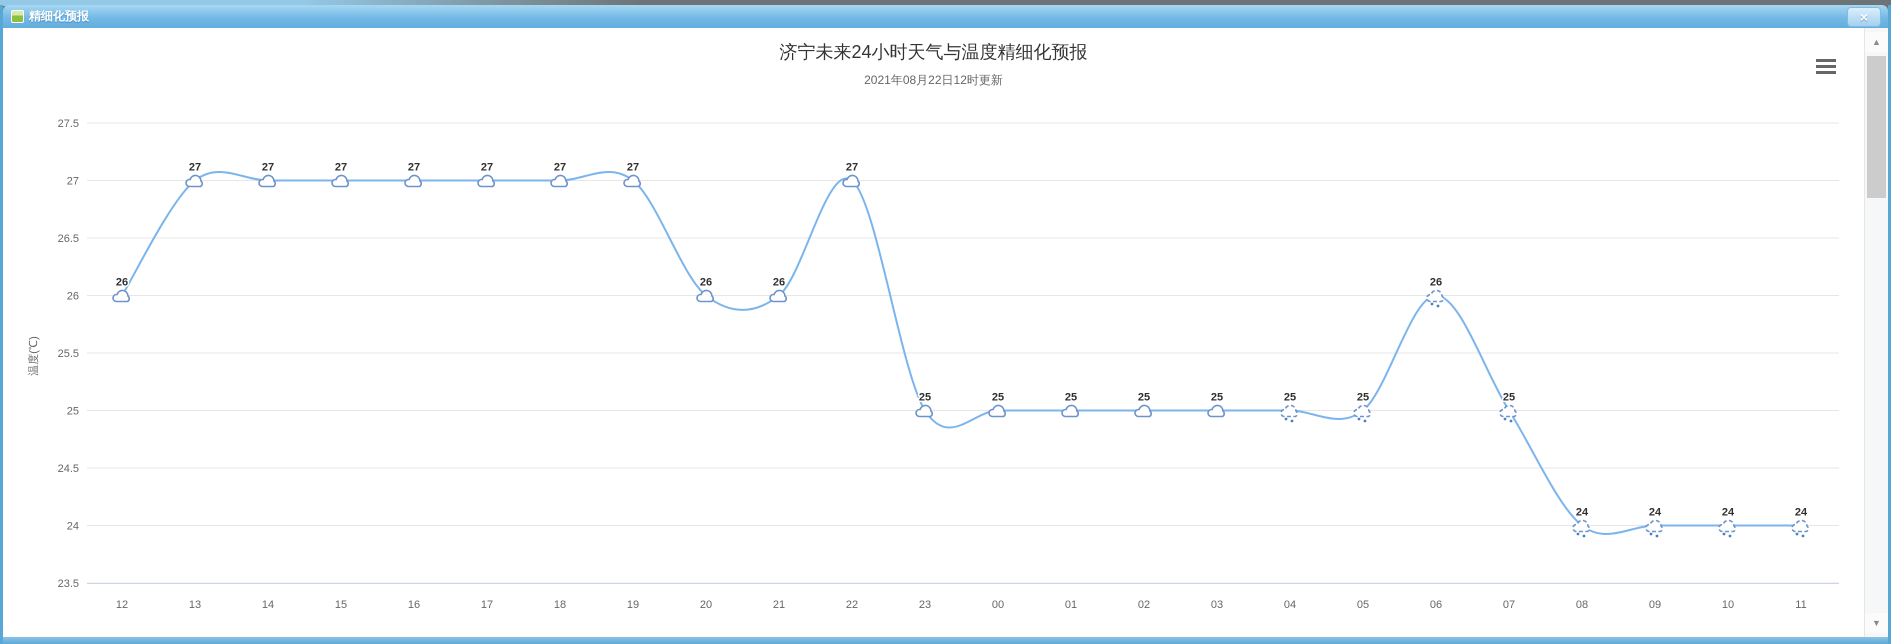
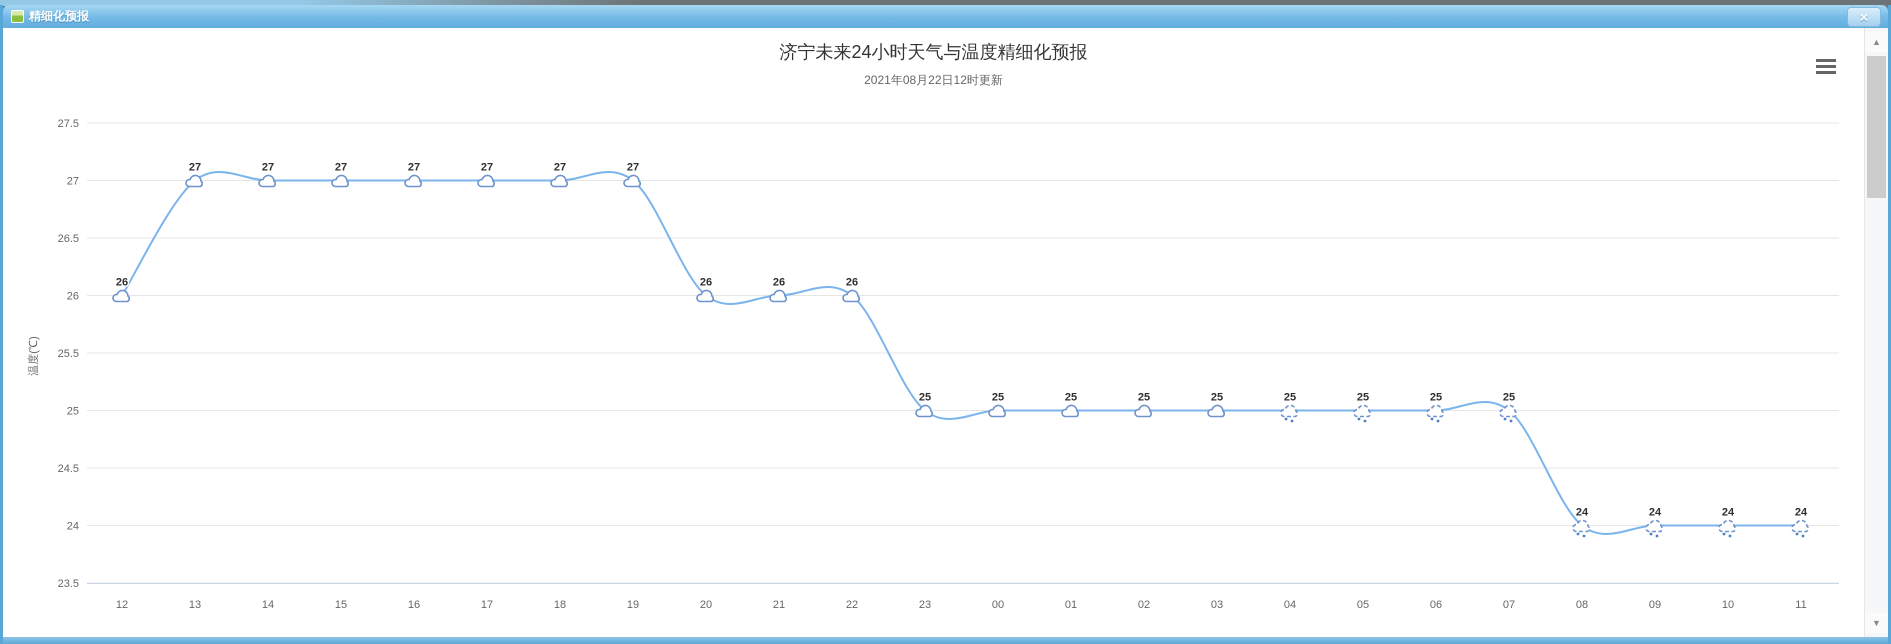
22: 27 -> 26
06: 26 -> 25
